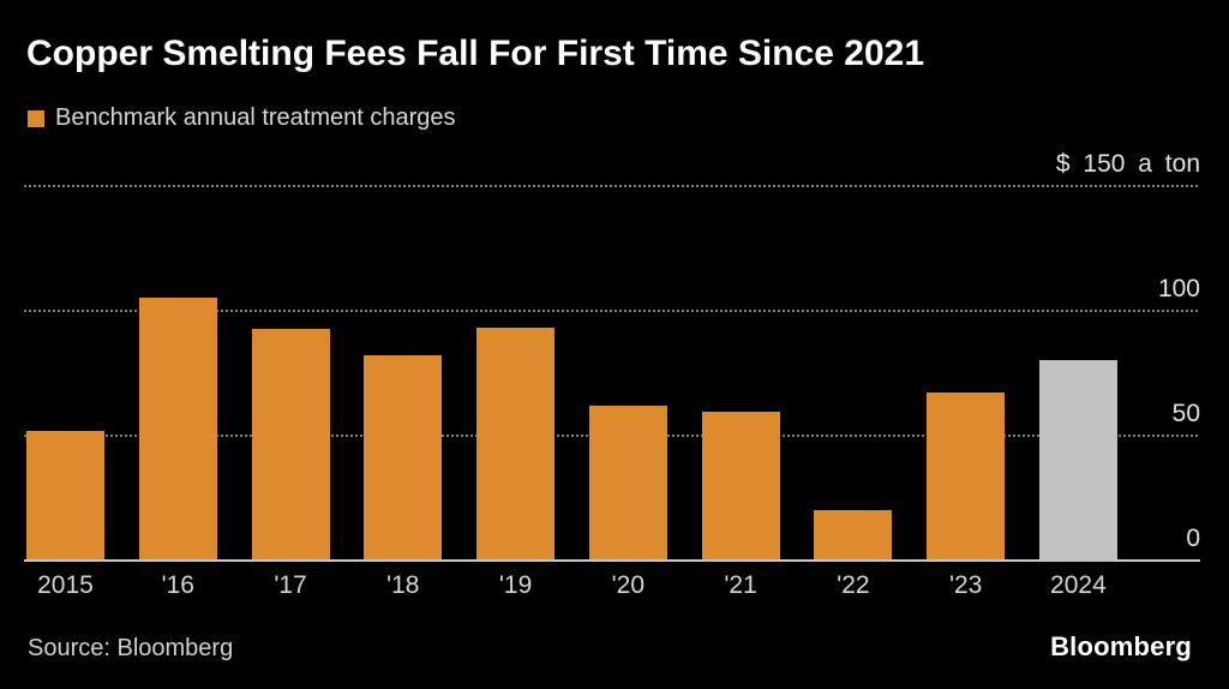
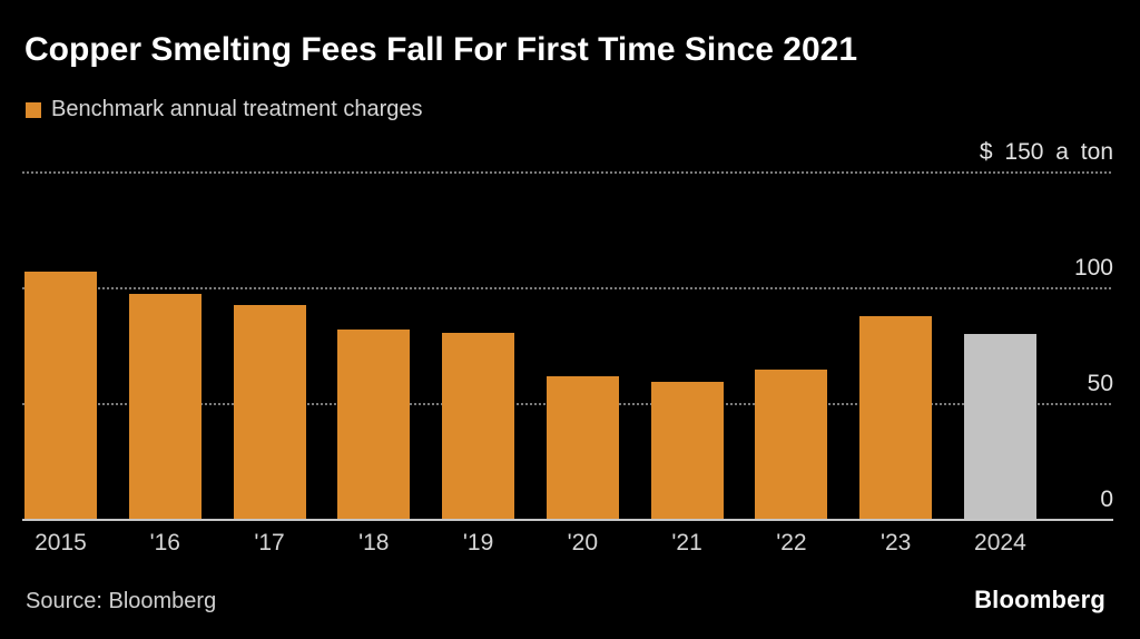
2015: 52 -> 107
'16: 105 -> 97
'19: 93 -> 81
'22: 20 -> 65
'23: 67 -> 88
